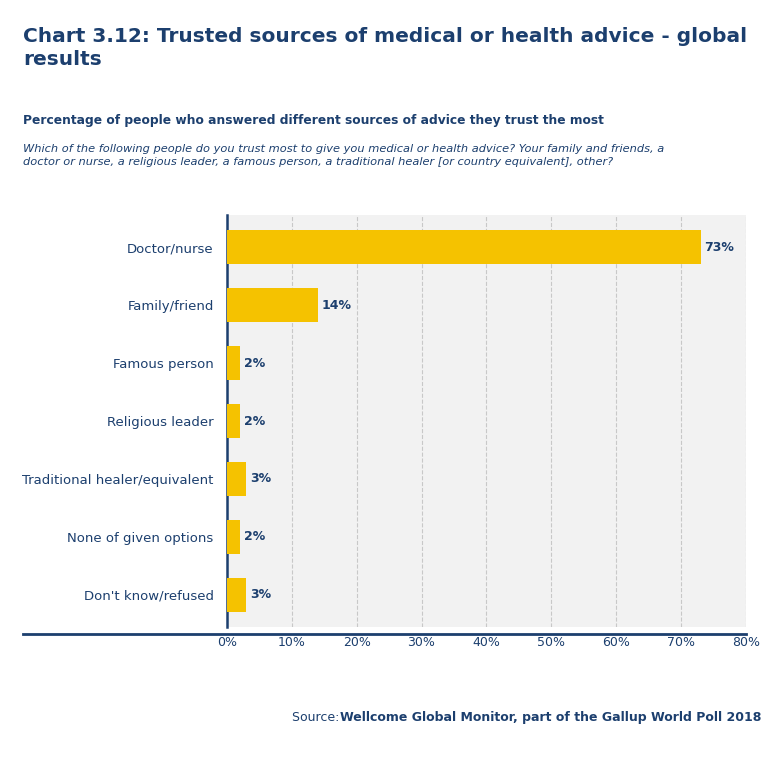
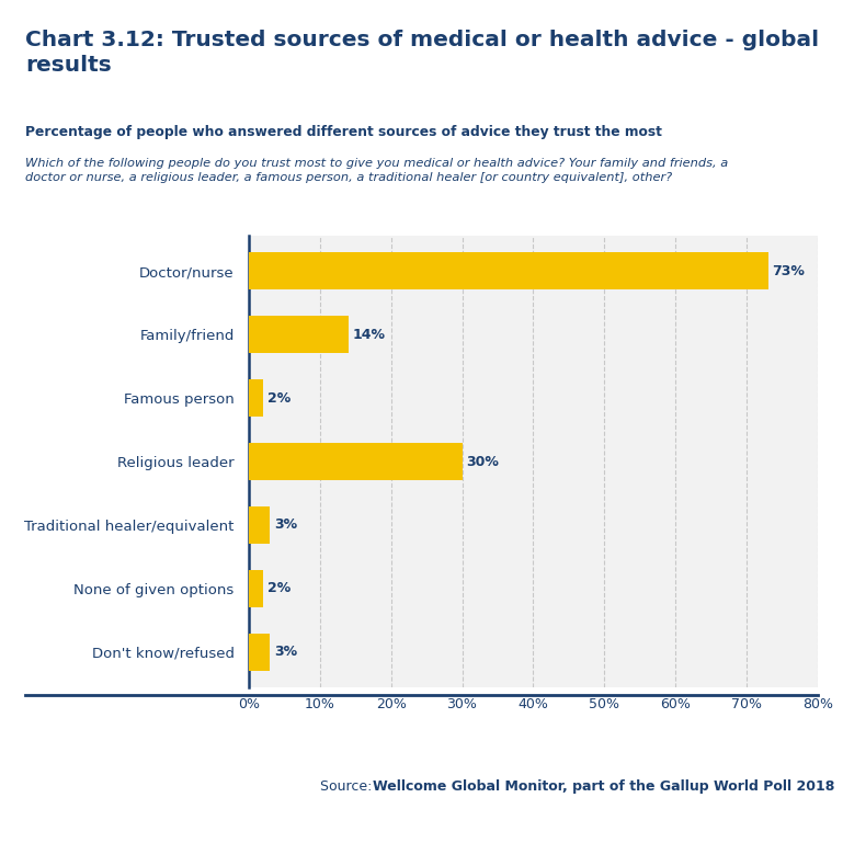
Religious leader: 2% -> 30%
